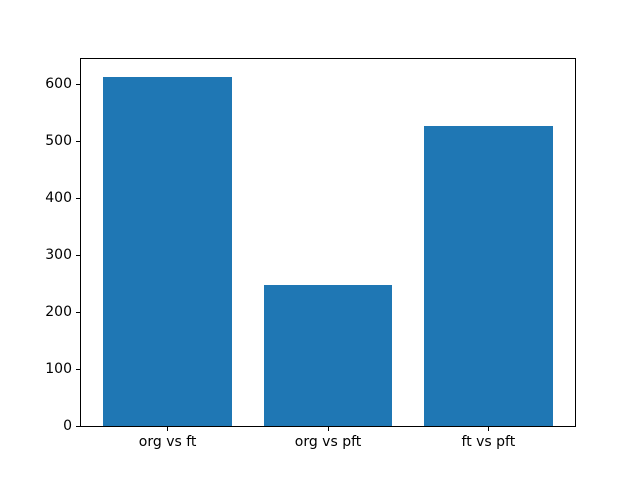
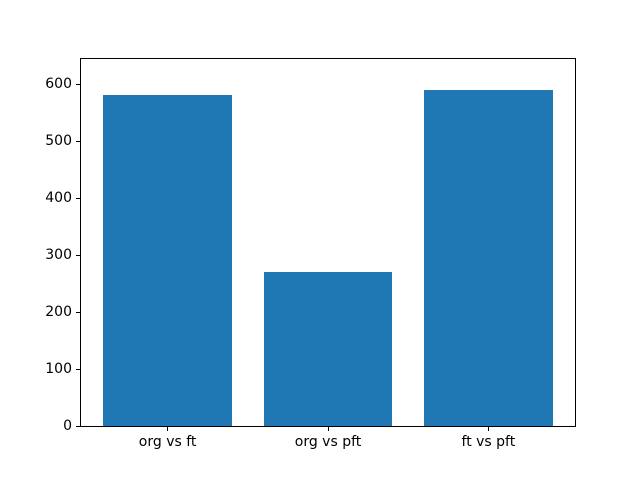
org vs ft: 610 -> 580
org vs pft: 250 -> 270
ft vs pft: 530 -> 590
